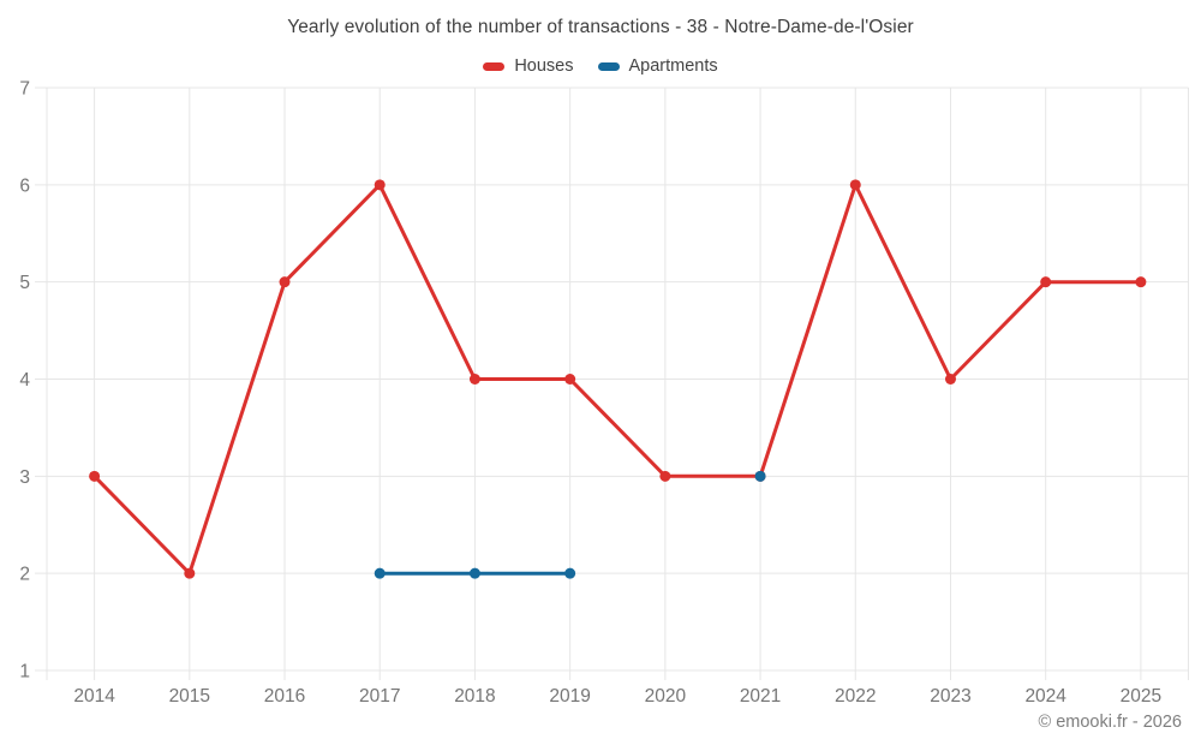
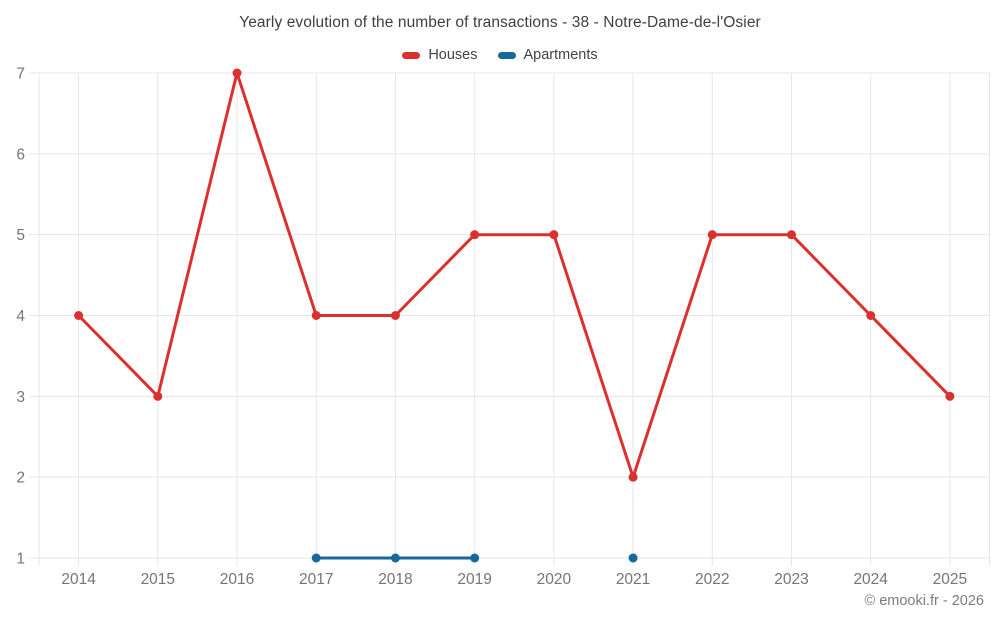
Houses/2014: 3 -> 4
Houses/2015: 2 -> 3
Houses/2016: 5 -> 7
Houses/2017: 6 -> 4
Apartments/2017: 2 -> 1
Apartments/2018: 2 -> 1
Houses/2019: 4 -> 5
Apartments/2019: 2 -> 1
Houses/2020: 3 -> 5
Houses/2021: 3 -> 2
Apartments/2021: 3 -> 1
Houses/2022: 6 -> 5
Houses/2023: 4 -> 5
Houses/2024: 5 -> 4
Houses/2025: 5 -> 3
